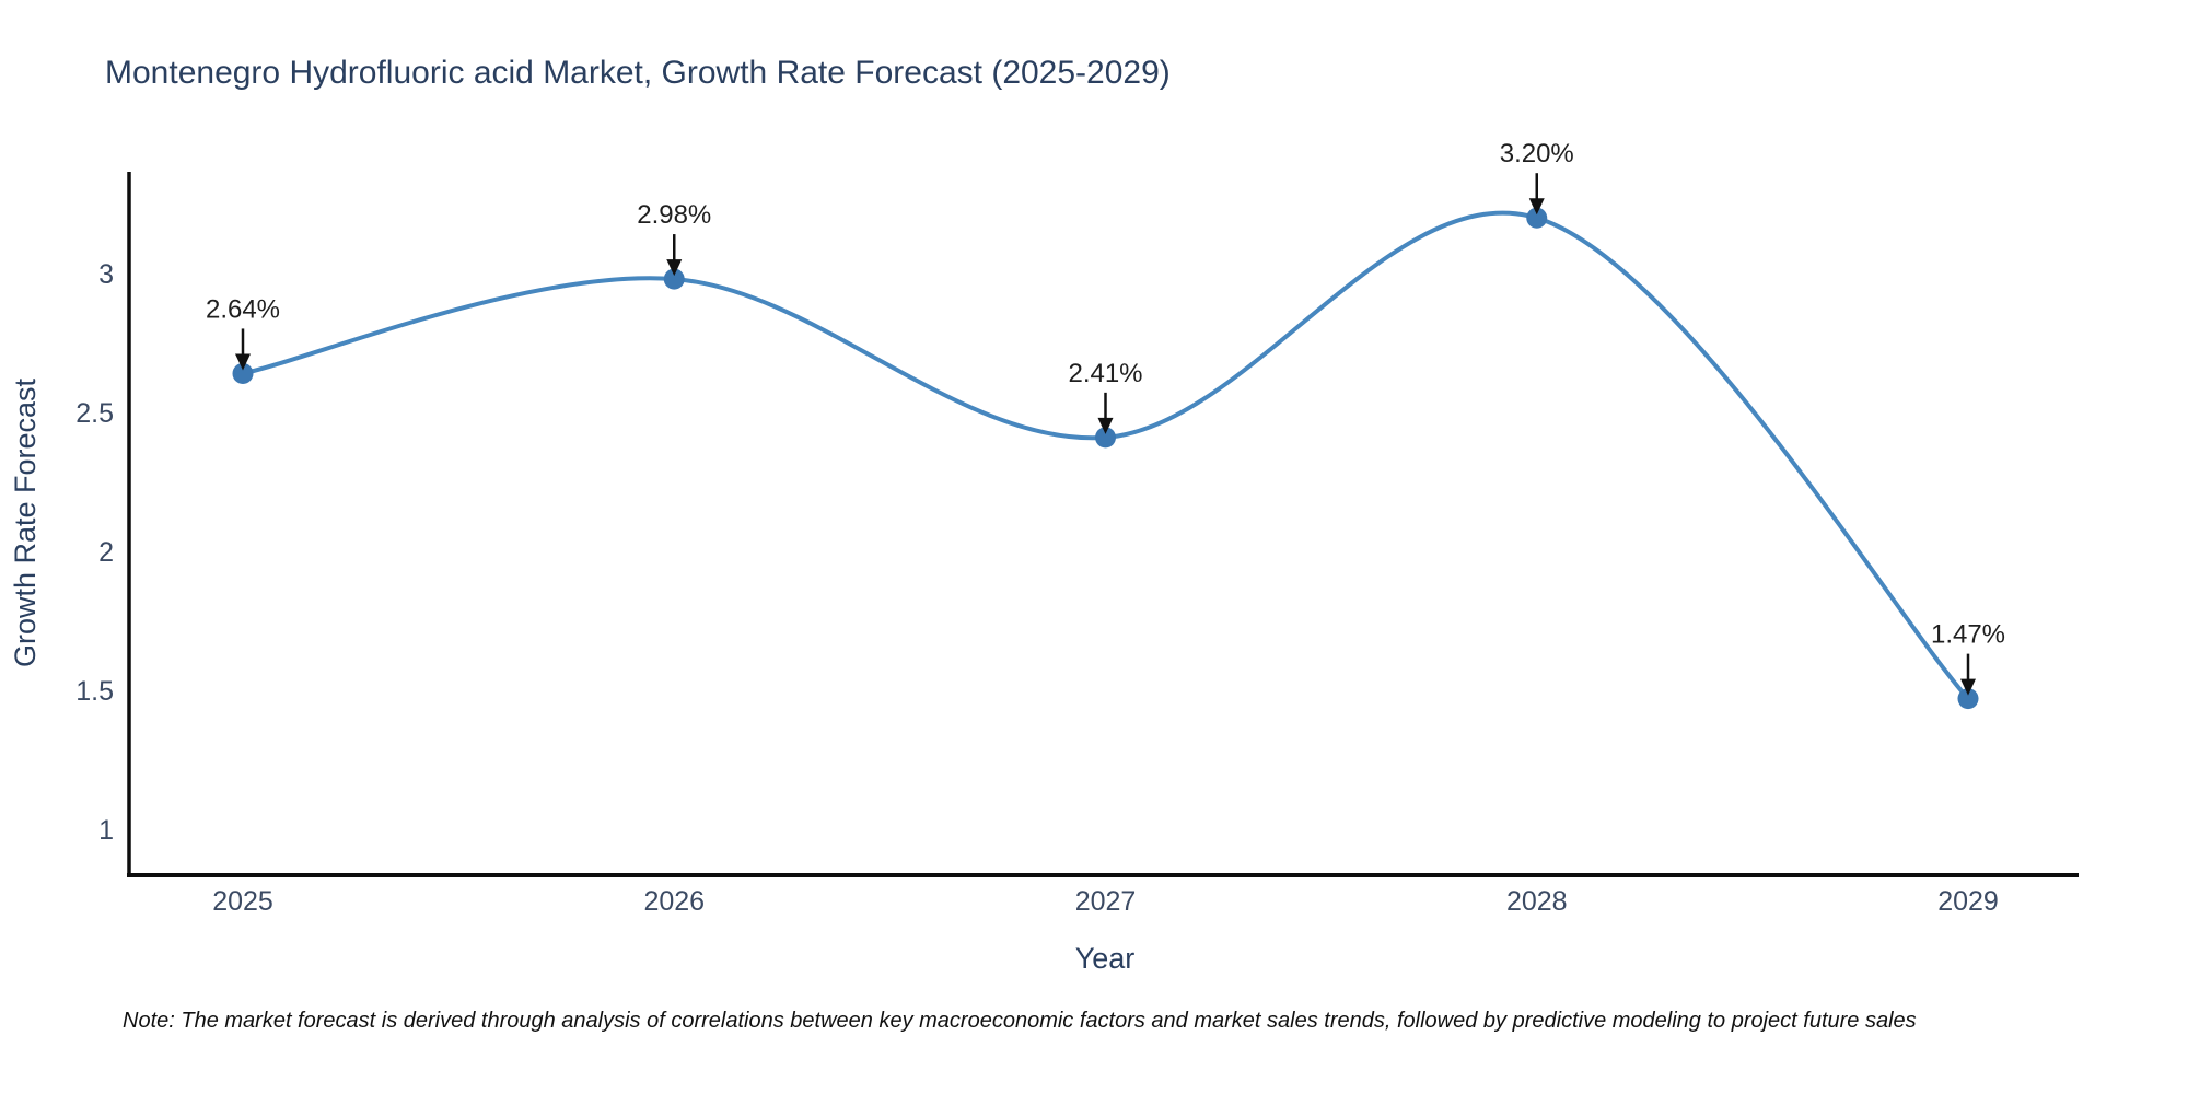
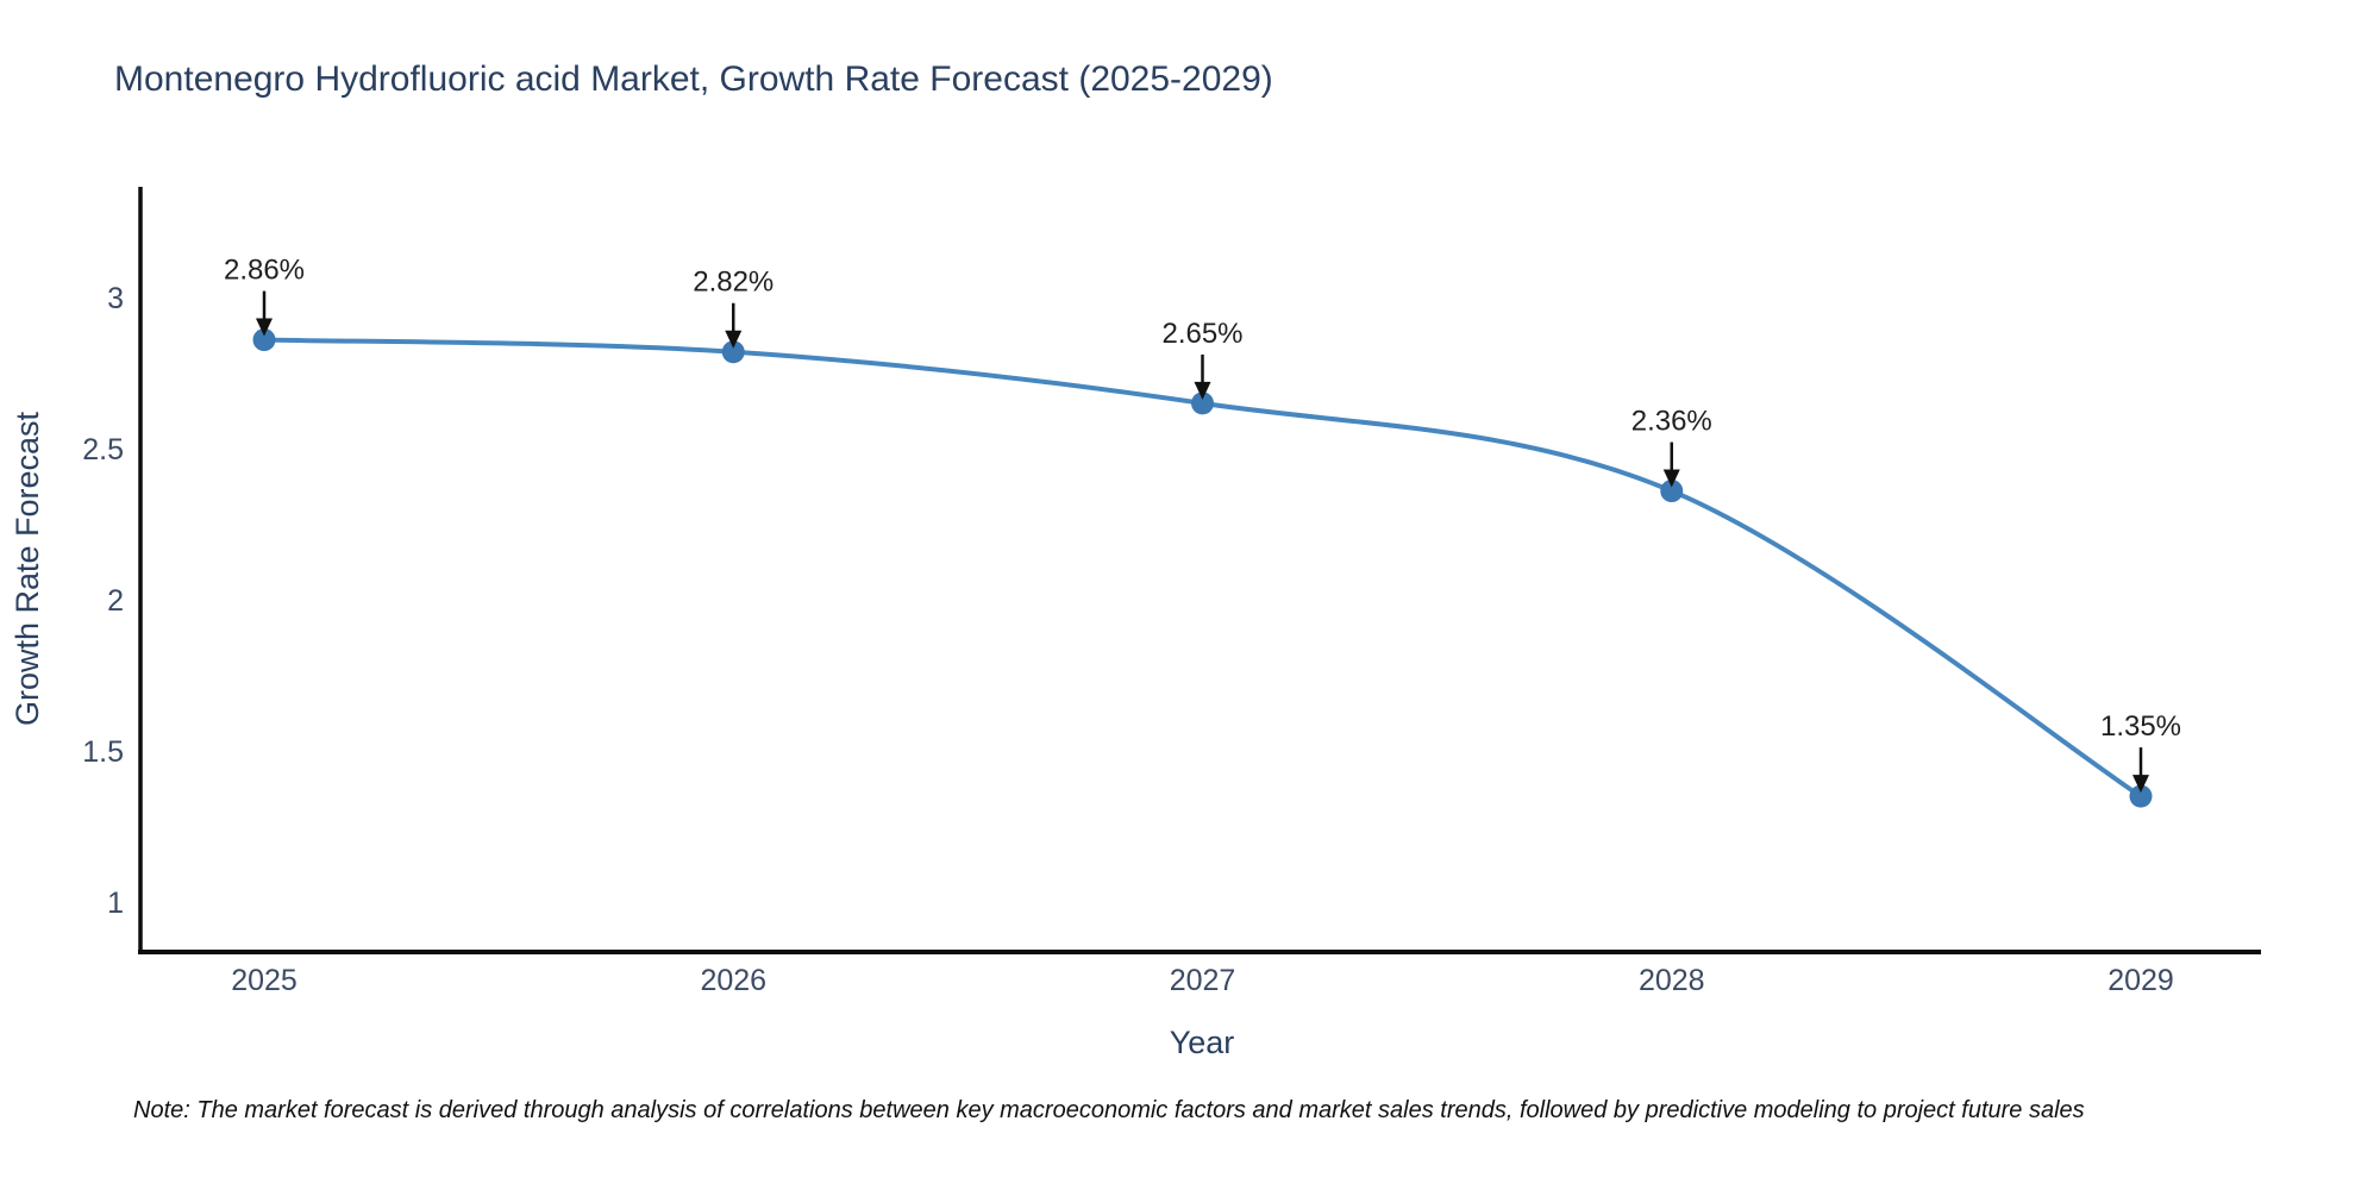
2025: 2.64% -> 2.86%
2026: 2.98% -> 2.82%
2027: 2.41% -> 2.65%
2028: 3.20% -> 2.36%
2029: 1.47% -> 1.35%
